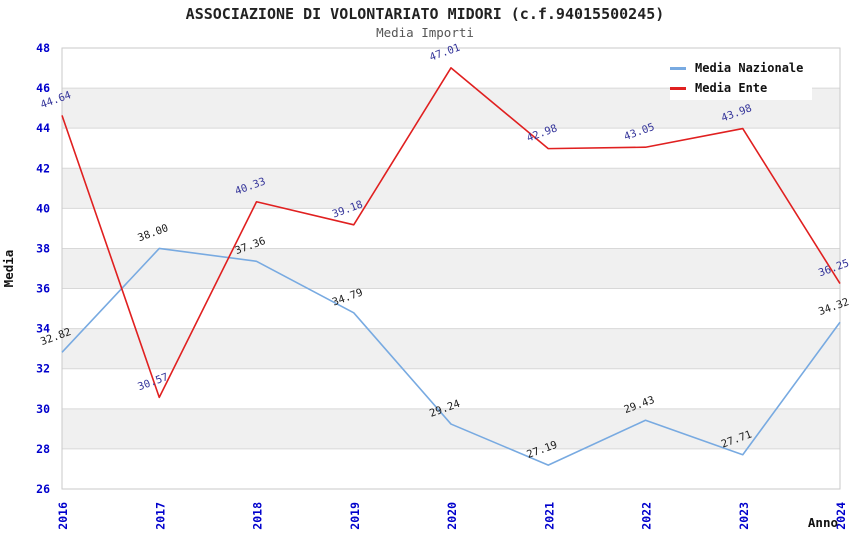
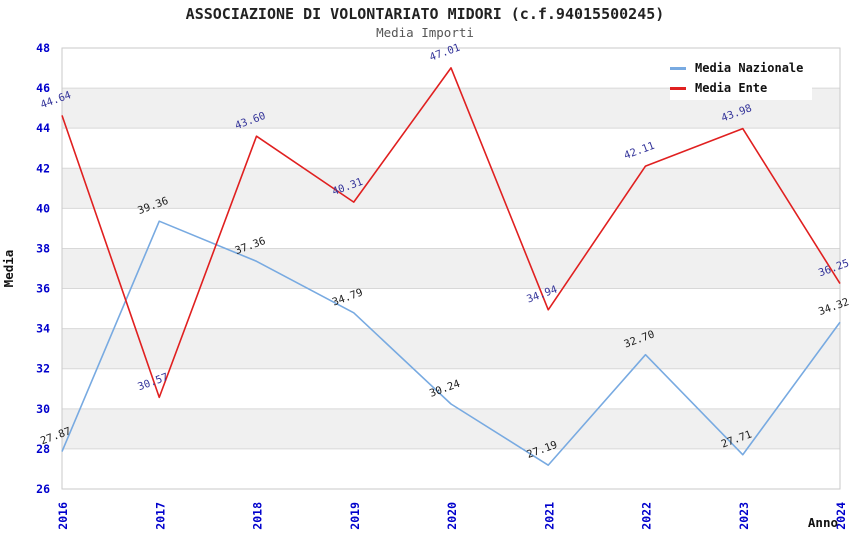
Media Nazionale/2016: 32.82 -> 27.87
Media Nazionale/2017: 38.00 -> 39.36
Media Ente/2018: 40.33 -> 43.60
Media Ente/2019: 39.18 -> 40.31
Media Nazionale/2020: 29.24 -> 30.24
Media Ente/2021: 42.98 -> 34.94
Media Nazionale/2022: 29.43 -> 32.70
Media Ente/2022: 43.05 -> 42.11
